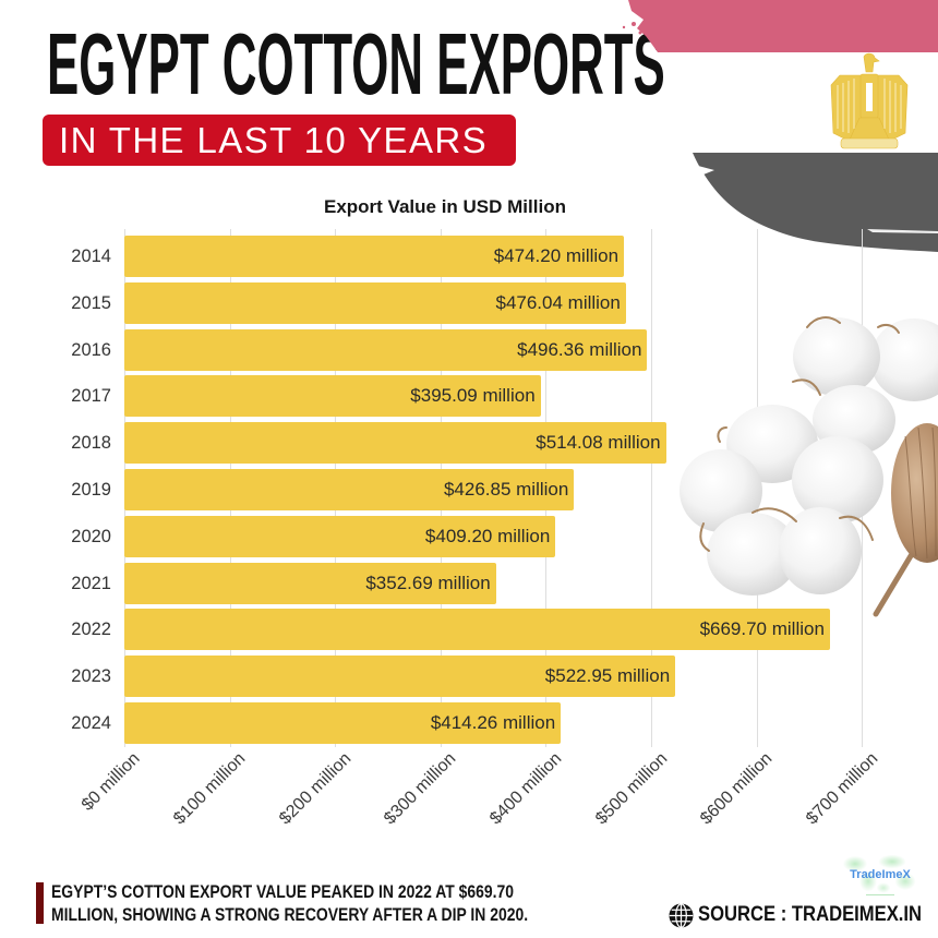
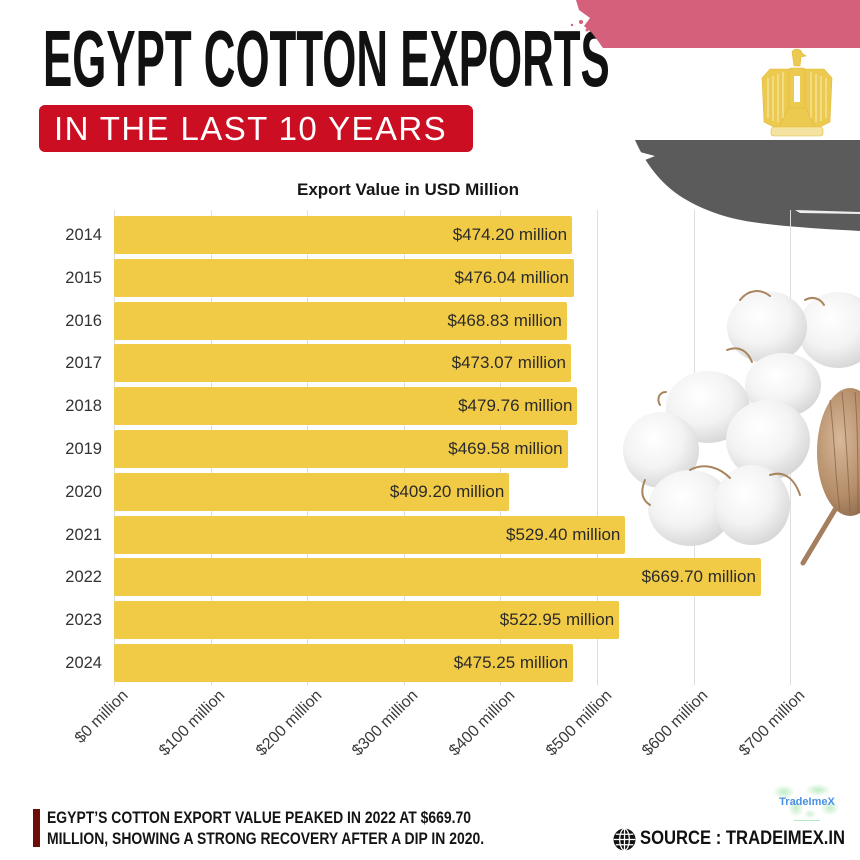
2016: $496.36 -> $468.83
2017: $395.09 -> $473.07
2018: $514.08 -> $479.76
2019: $426.85 -> $469.58
2021: $352.69 -> $529.40
2024: $414.26 -> $475.25
